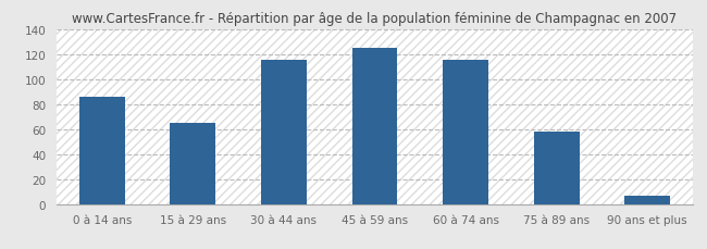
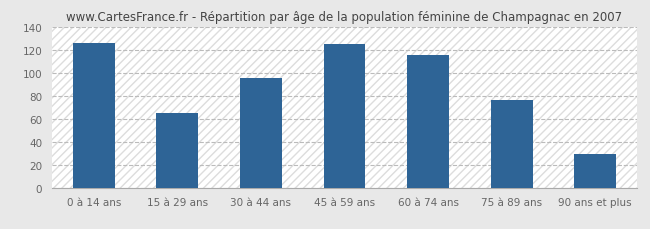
0 à 14 ans: 86 -> 126
30 à 44 ans: 115 -> 95
75 à 89 ans: 58 -> 76
90 ans et plus: 7 -> 29
